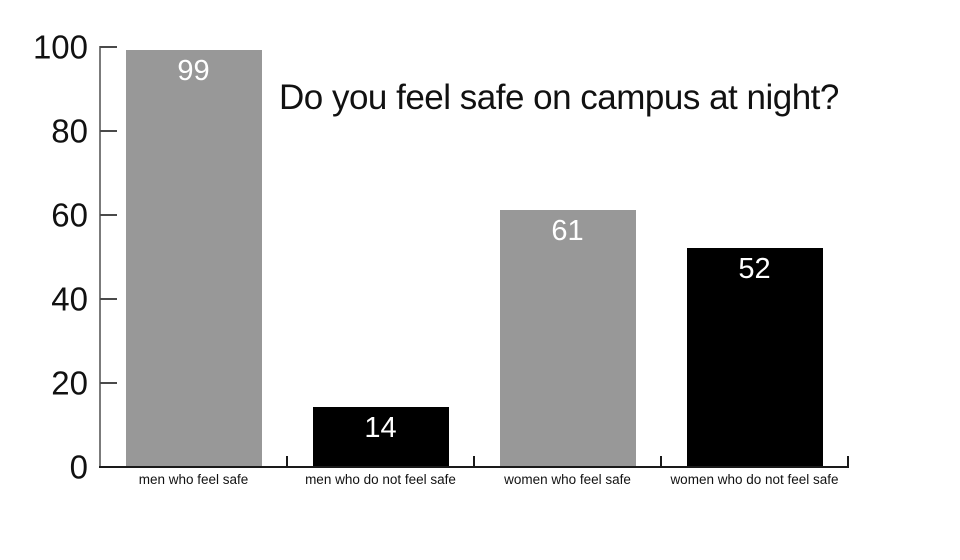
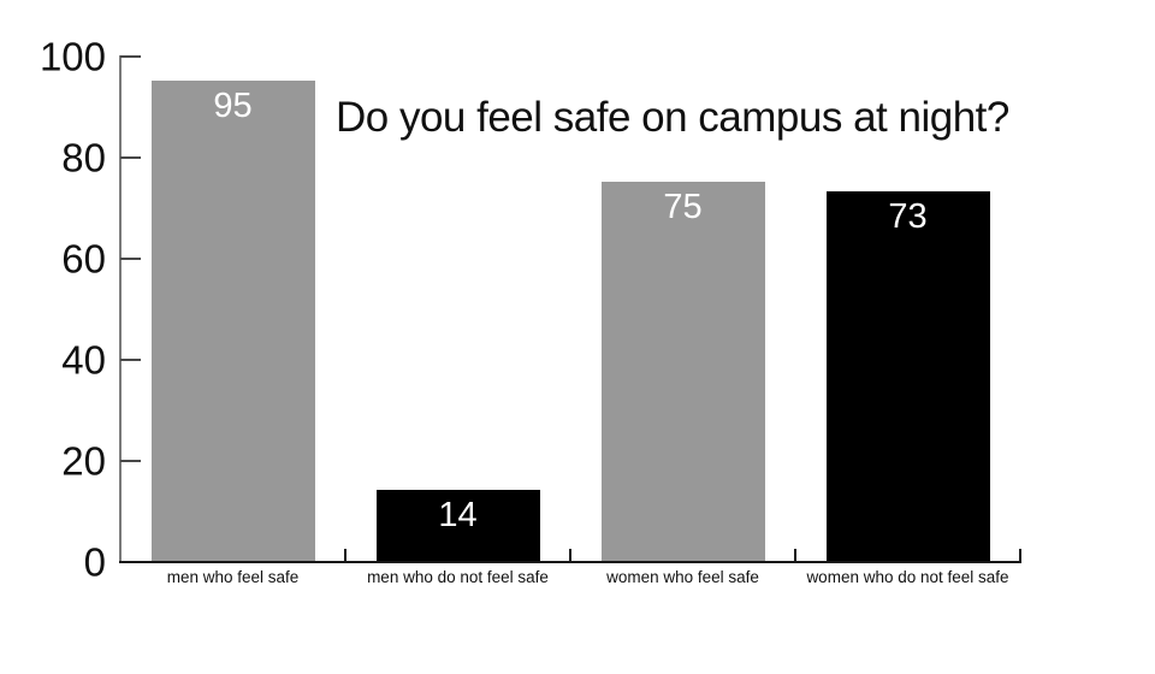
men who feel safe: 99 -> 95
women who feel safe: 61 -> 75
women who do not feel safe: 52 -> 73
